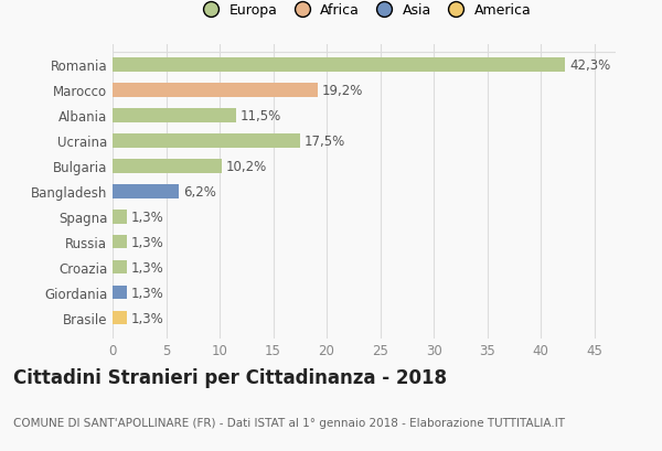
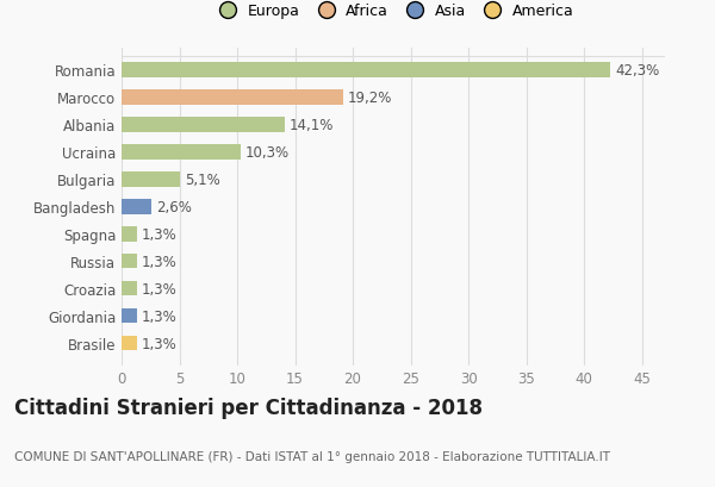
Albania: 11,5% -> 14,1%
Ucraina: 17,5% -> 10,3%
Bulgaria: 10,2% -> 5,1%
Bangladesh: 6,2% -> 2,6%
